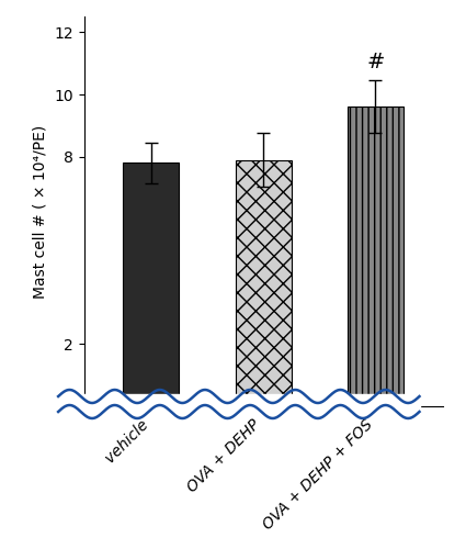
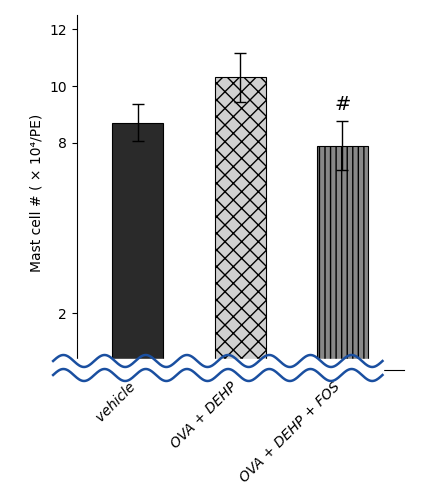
vehicle: 7.8 -> 8.7
OVA + DEHP: 7.9 -> 10.3
OVA + DEHP + FOS: 9.6 -> 7.9
